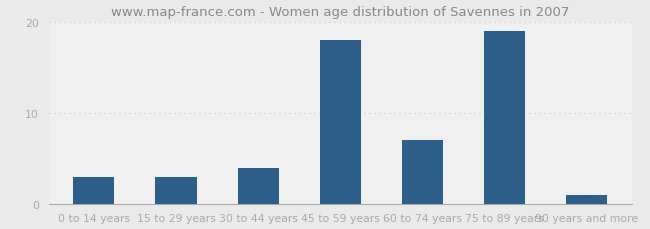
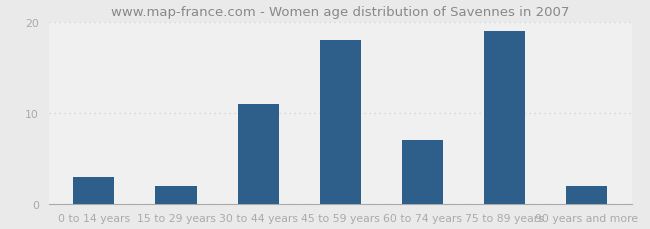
15 to 29 years: 3 -> 2
30 to 44 years: 4 -> 11
90 years and more: 1 -> 2
